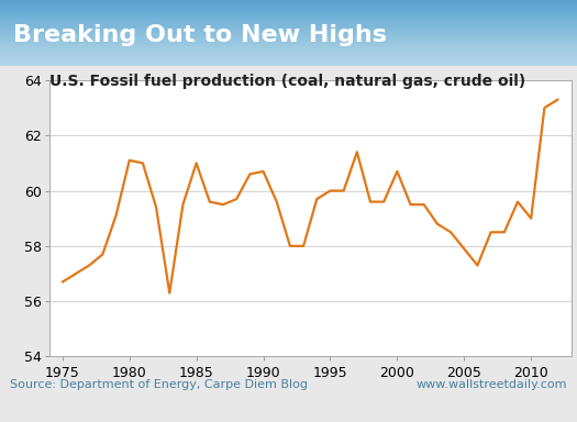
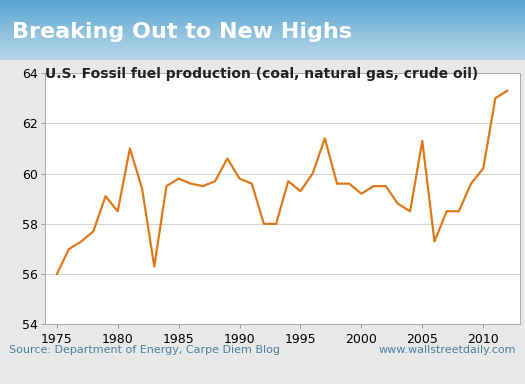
1975: 56.7 -> 56.0
1980: 61.1 -> 58.5
1985: 61.0 -> 59.8
1990: 60.7 -> 59.8
1995: 60.0 -> 59.3
2000: 60.7 -> 59.2
2005: 57.9 -> 61.3
2010: 59.0 -> 60.2
